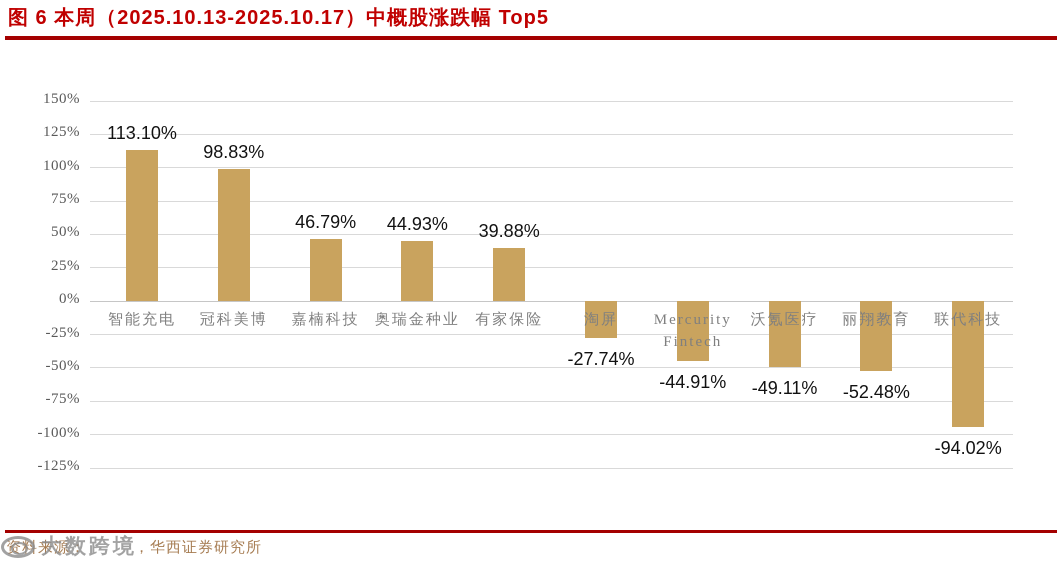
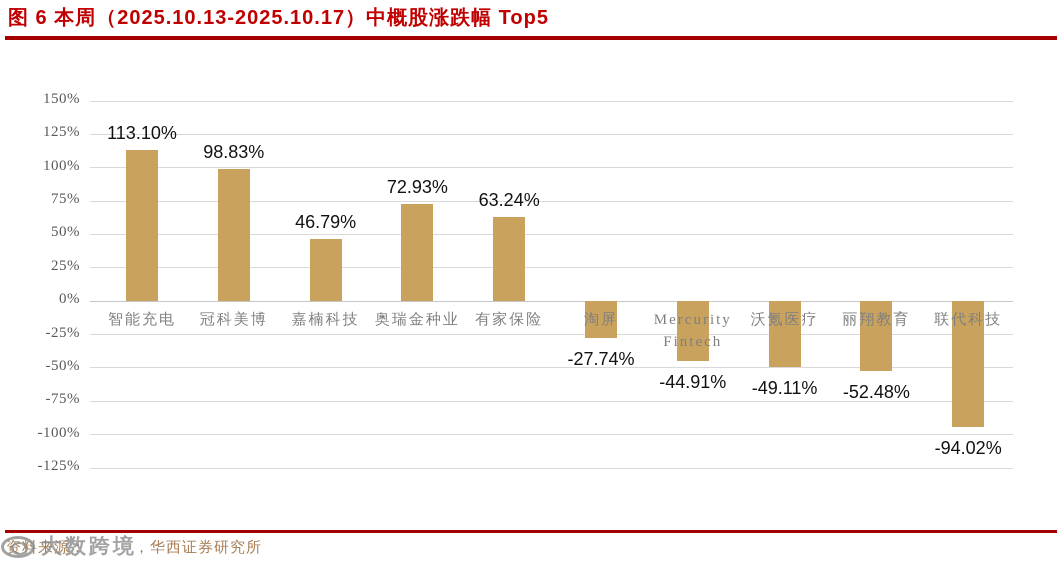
奥瑞金种业: 44.93% -> 72.93%
有家保险: 39.88% -> 63.24%
